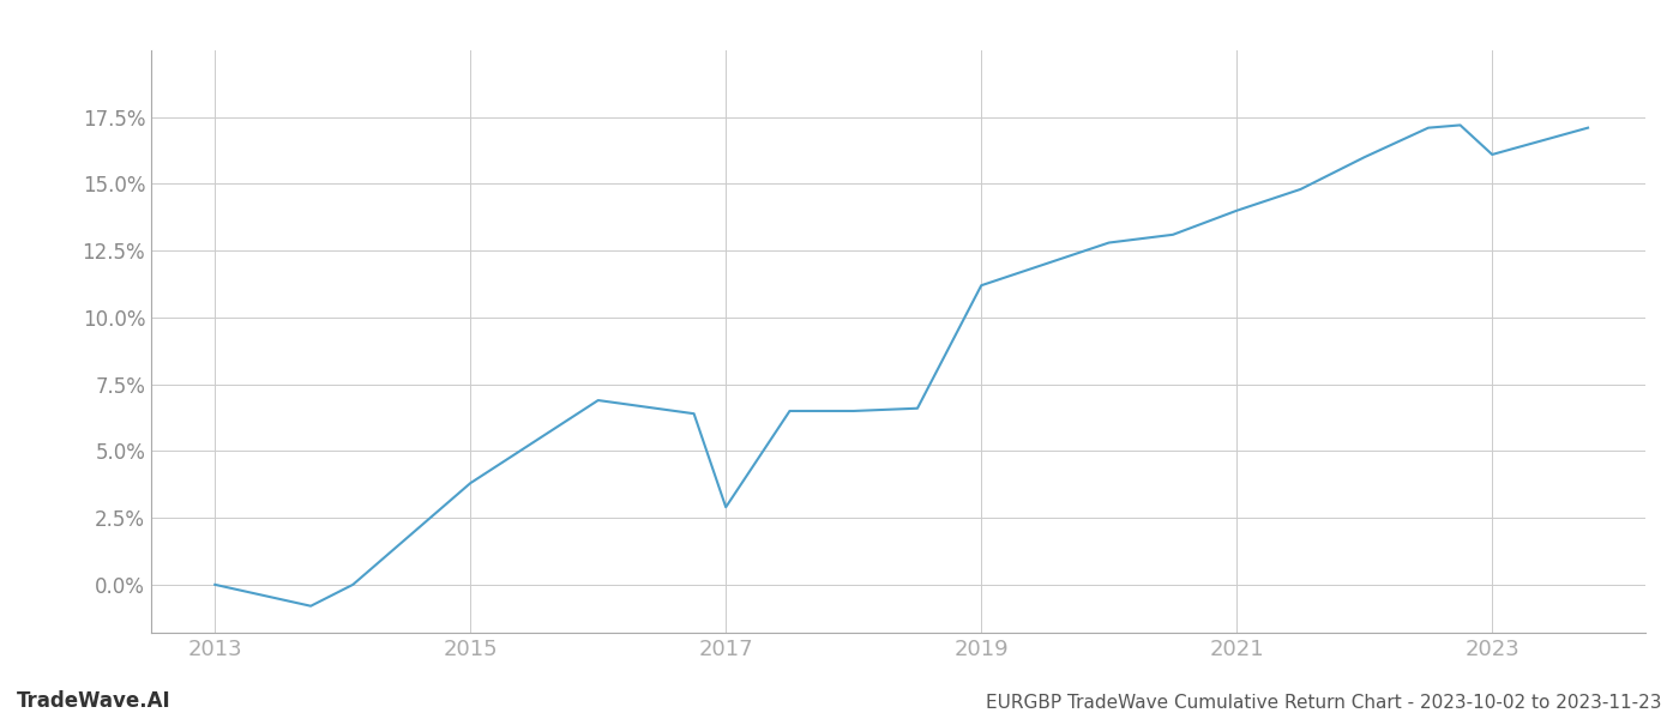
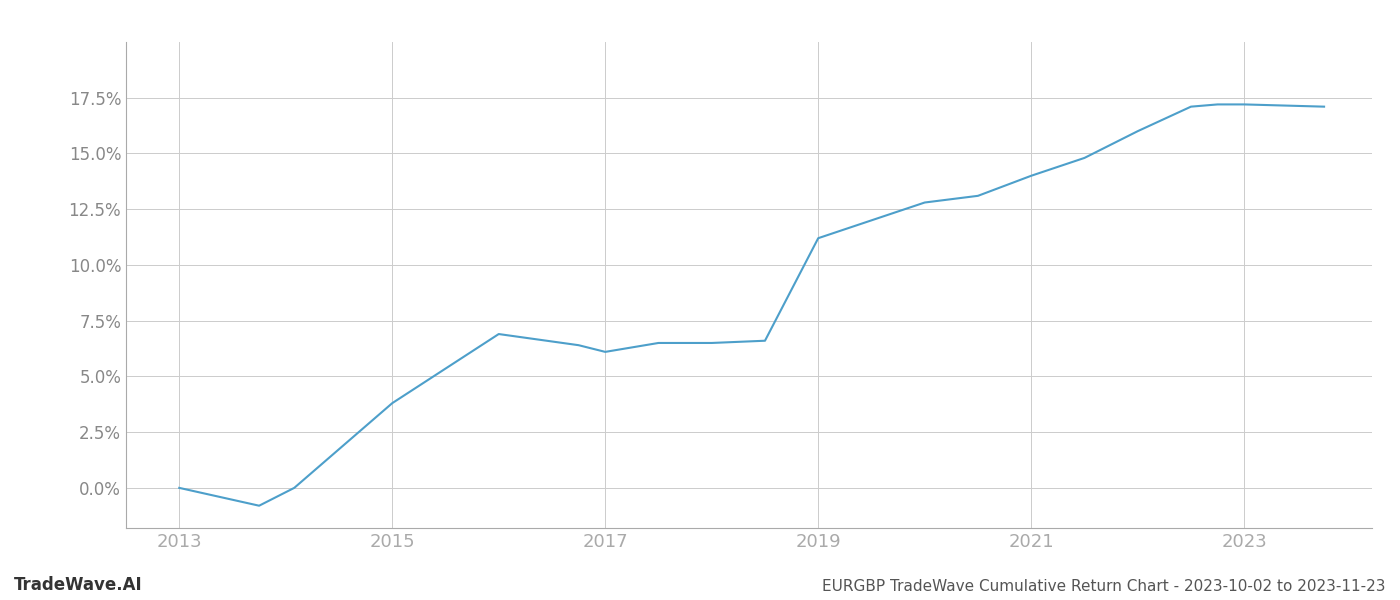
2017: 2.9% -> 6.1%
2023: 16.1% -> 17.2%
